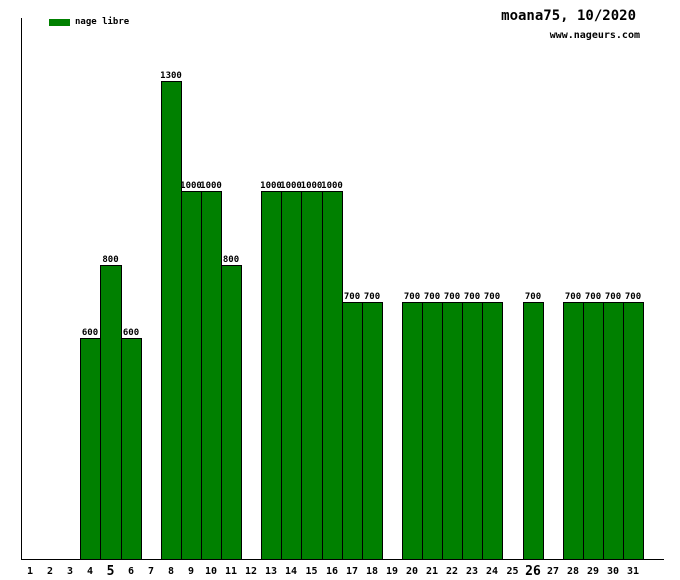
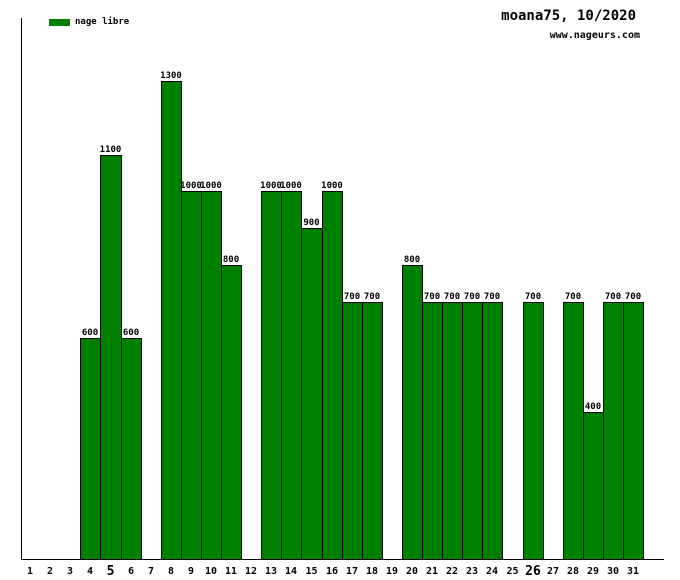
5: 800 -> 1100
15: 1000 -> 900
20: 700 -> 800
29: 700 -> 400
